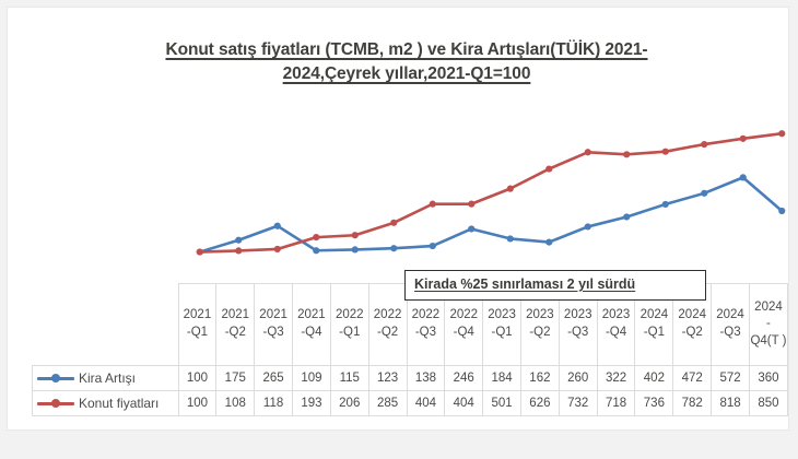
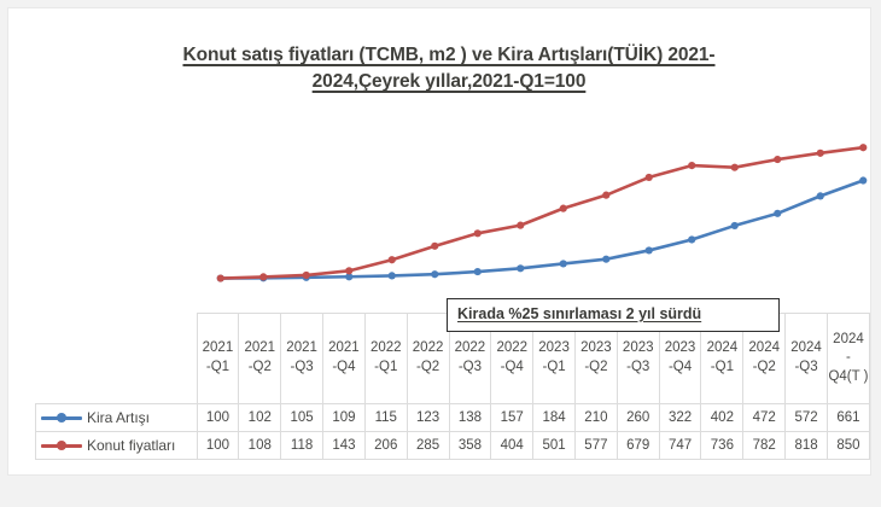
Kira Artışı/2021-Q2: 175 -> 102
Kira Artışı/2021-Q3: 265 -> 105
Konut fiyatları/2021-Q4: 193 -> 143
Konut fiyatları/2022-Q3: 404 -> 358
Kira Artışı/2022-Q4: 246 -> 157
Kira Artışı/2023-Q2: 162 -> 210
Konut fiyatları/2023-Q2: 626 -> 577
Konut fiyatları/2023-Q3: 732 -> 679
Konut fiyatları/2023-Q4: 718 -> 747
Kira Artışı/2024-Q4(T ): 360 -> 661
